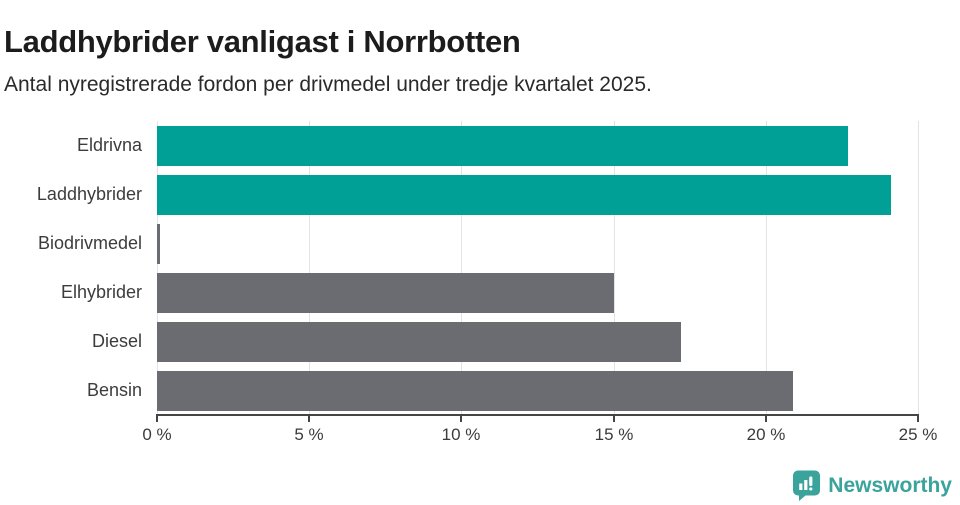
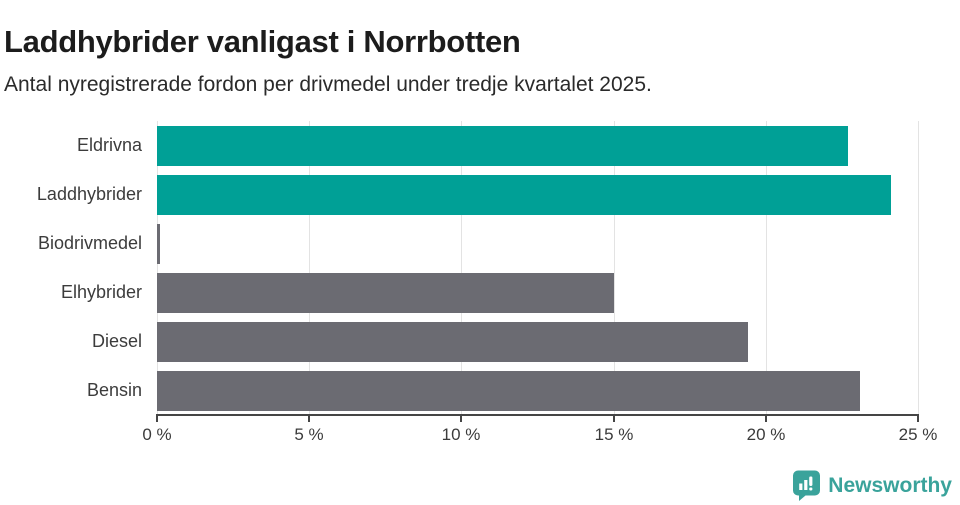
Diesel: 17.2% -> 19.4%
Bensin: 20.9% -> 23.1%
